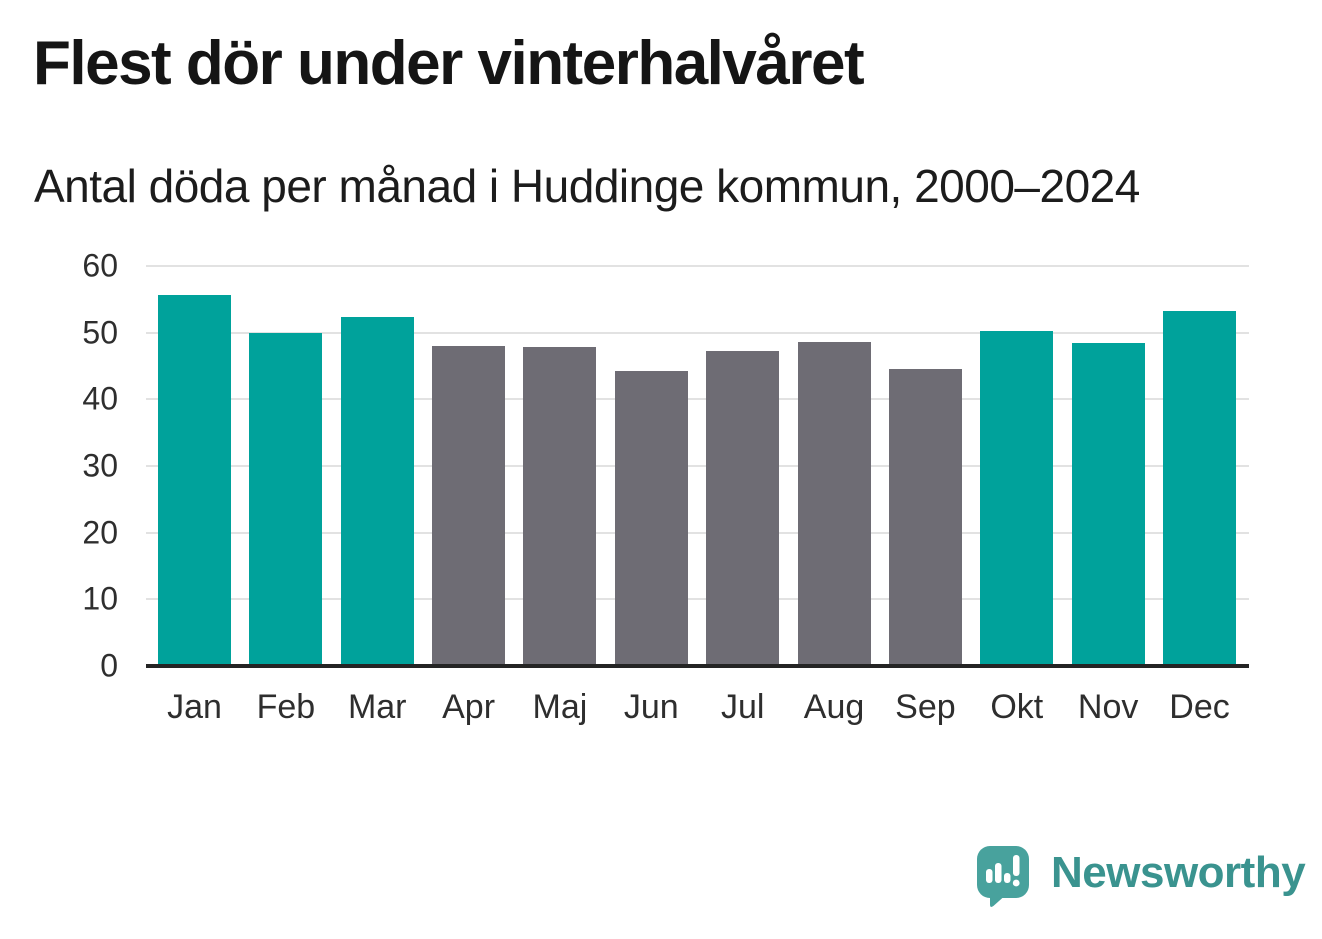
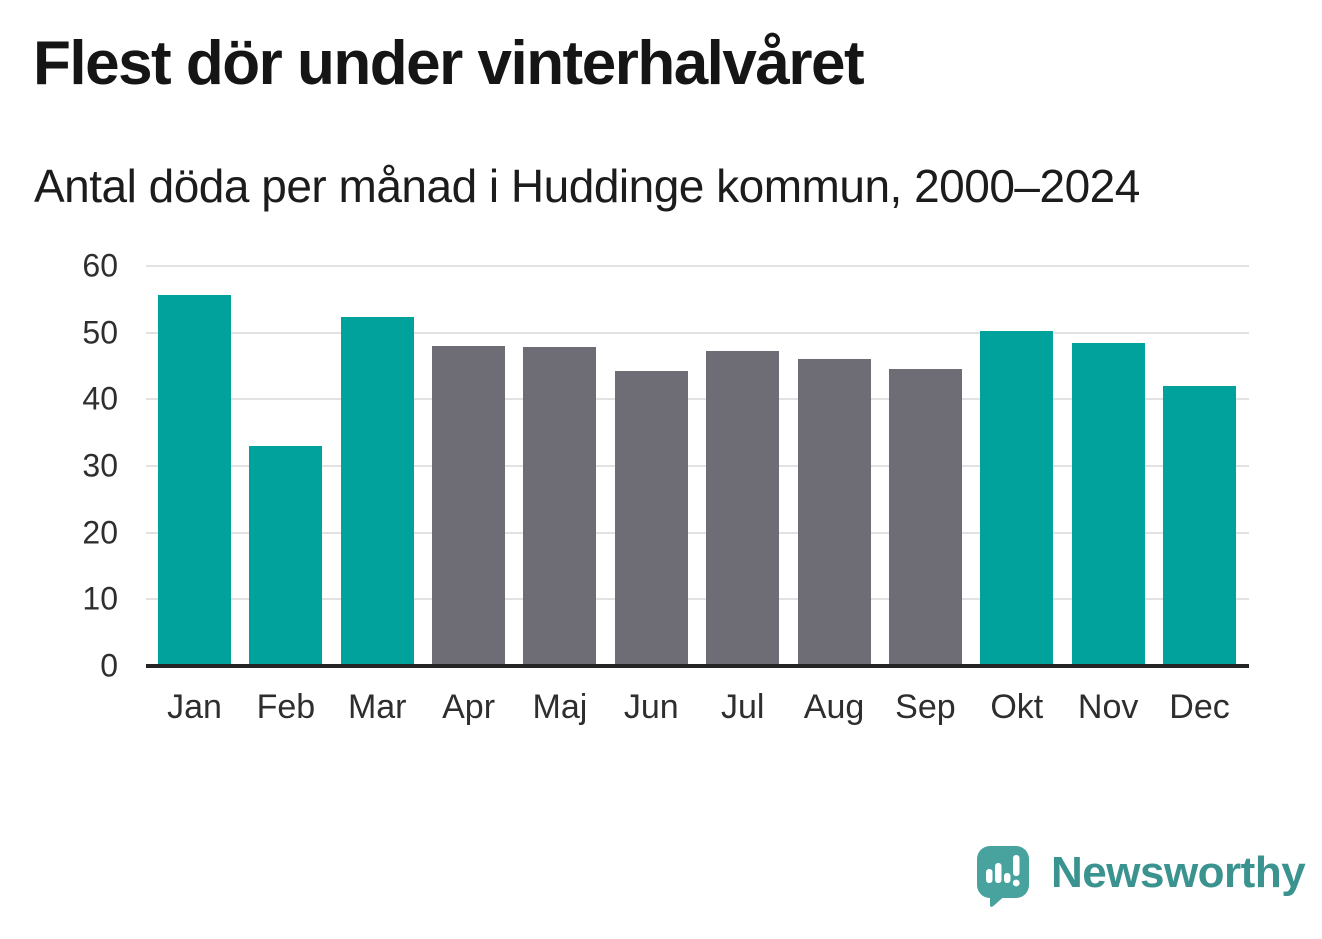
Feb: 50 -> 33
Aug: 49 -> 46
Dec: 53 -> 42
